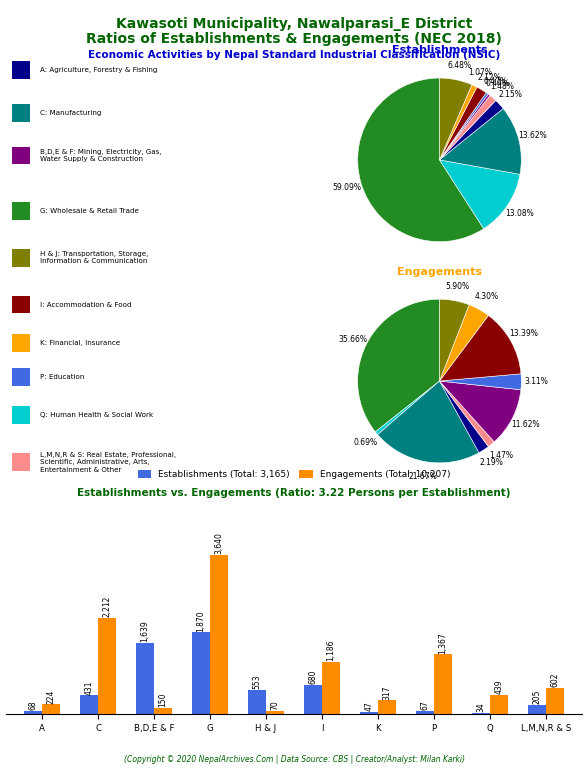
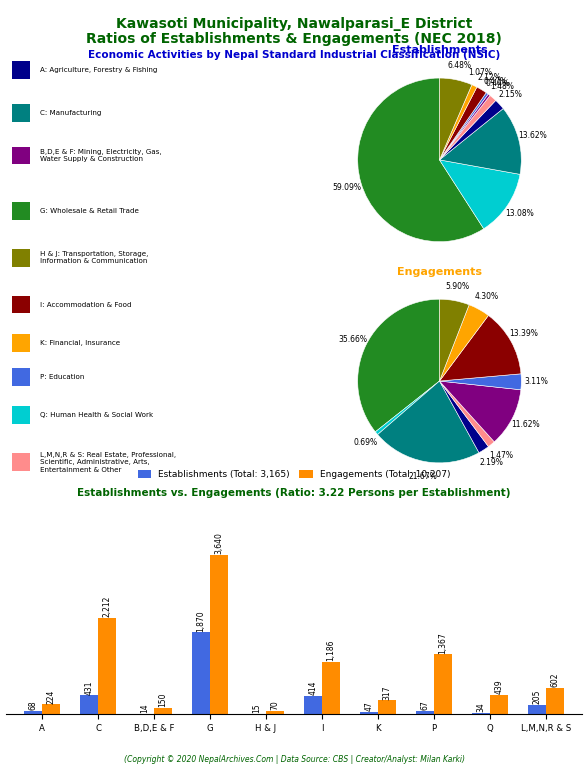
Establishments (Total: 3,165)/B,D,E & F: 1,639 -> 14
Establishments (Total: 3,165)/H & J: 553 -> 15
Establishments (Total: 3,165)/I: 680 -> 414
